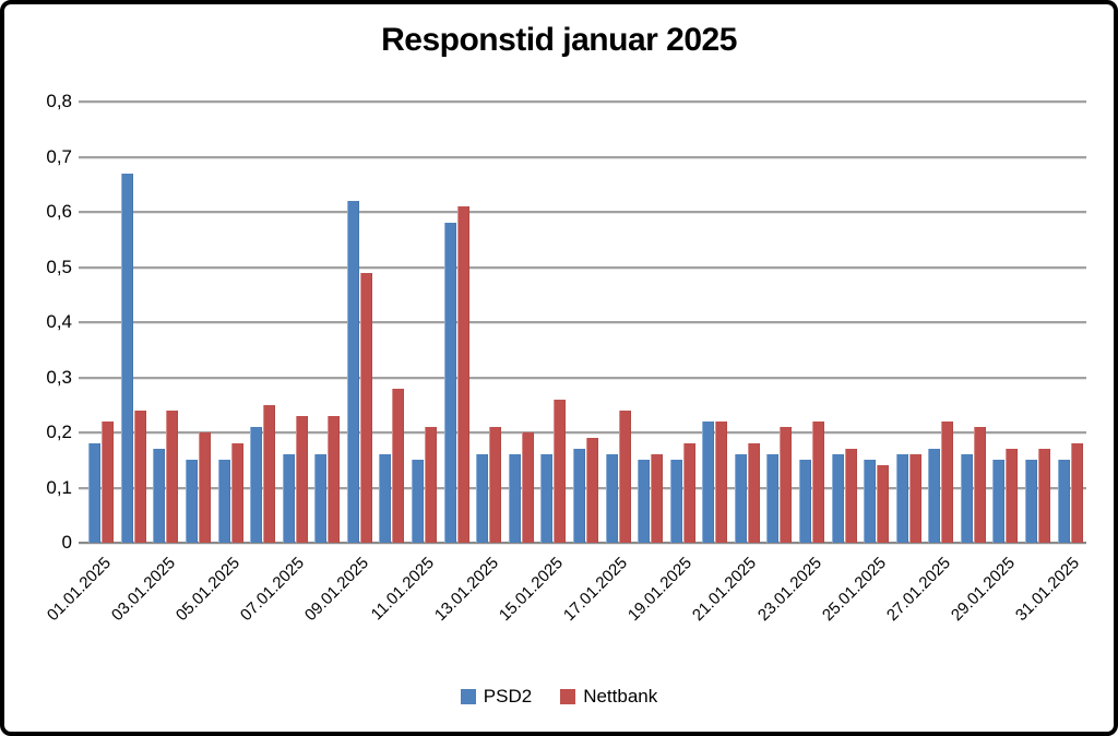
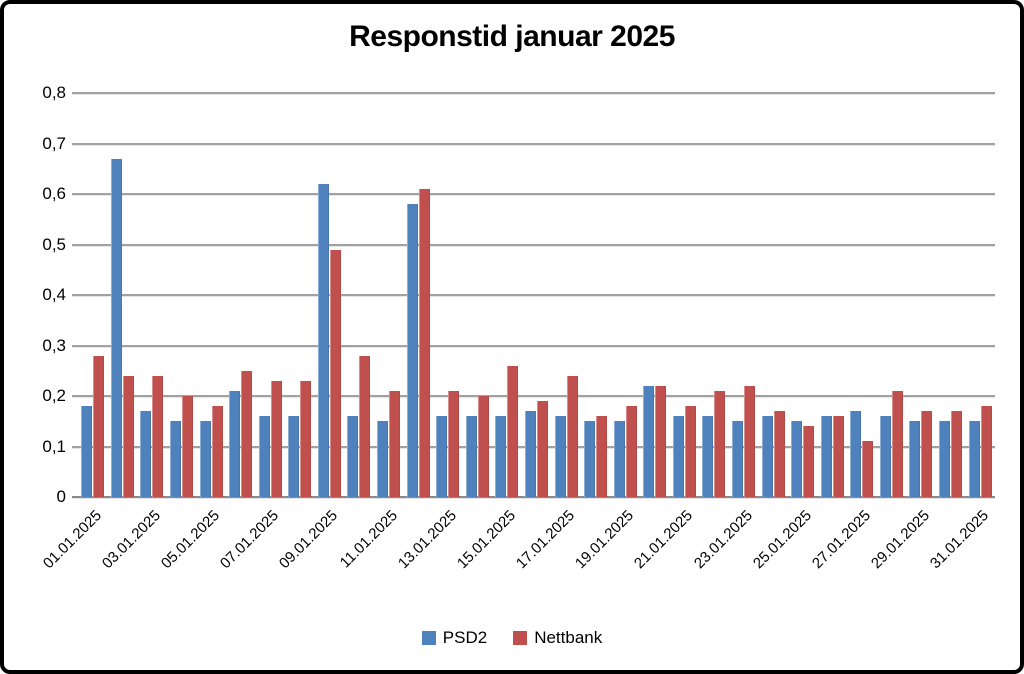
Nettbank/01.01.2025: 0,22 -> 0,28
Nettbank/27.01.2025: 0,22 -> 0,11
